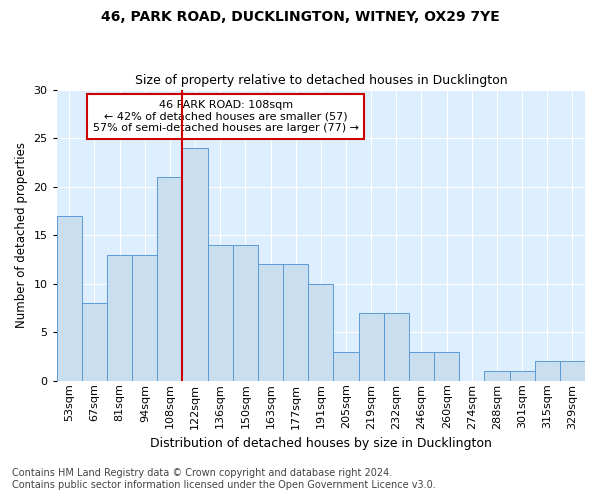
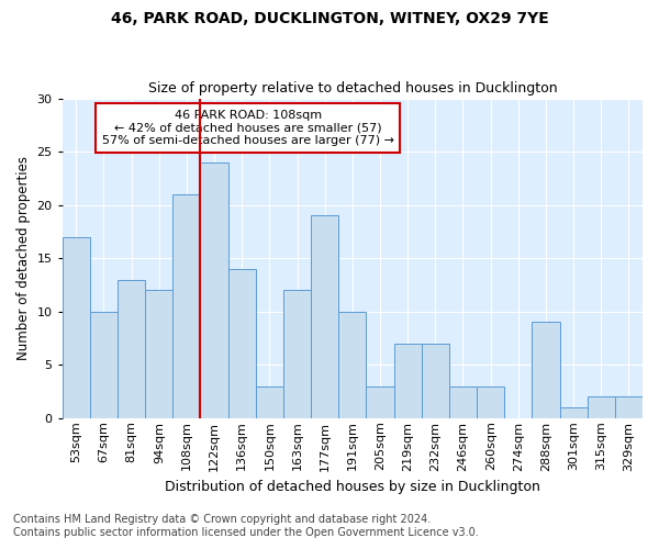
67sqm: 8 -> 10
94sqm: 13 -> 12
150sqm: 14 -> 3
177sqm: 12 -> 19
288sqm: 1 -> 9
